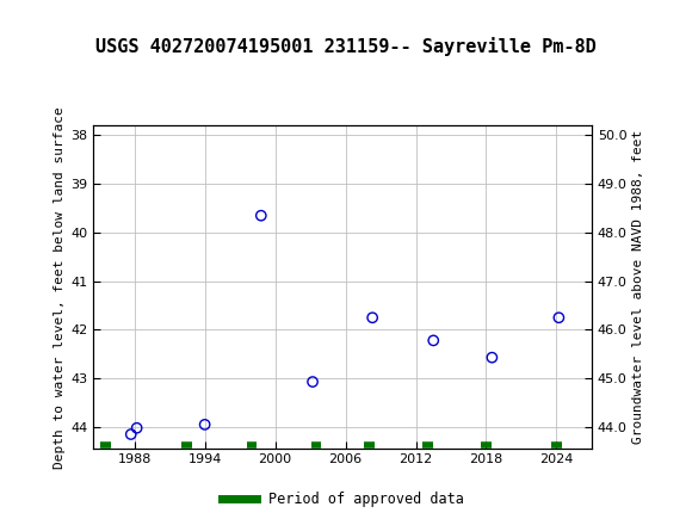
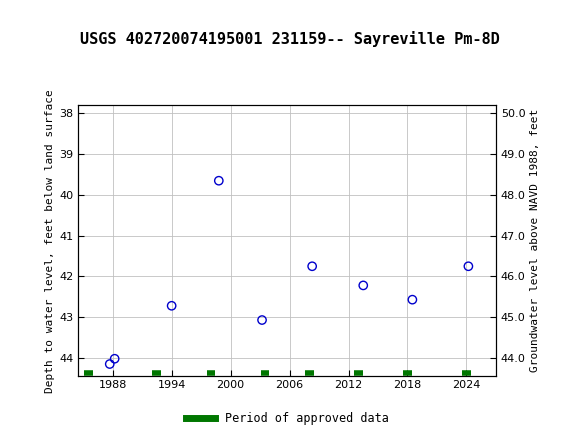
1994: 43.95 -> 42.72
